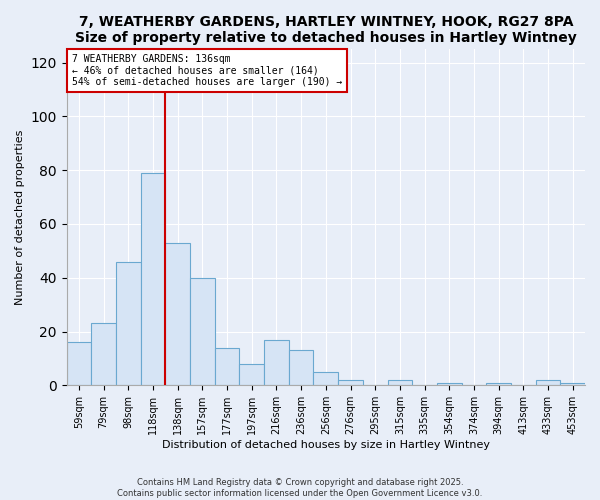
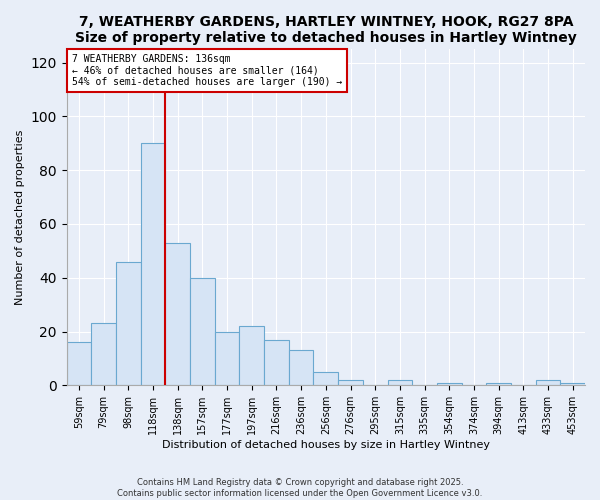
118sqm: 79 -> 90
177sqm: 14 -> 20
197sqm: 8 -> 22
